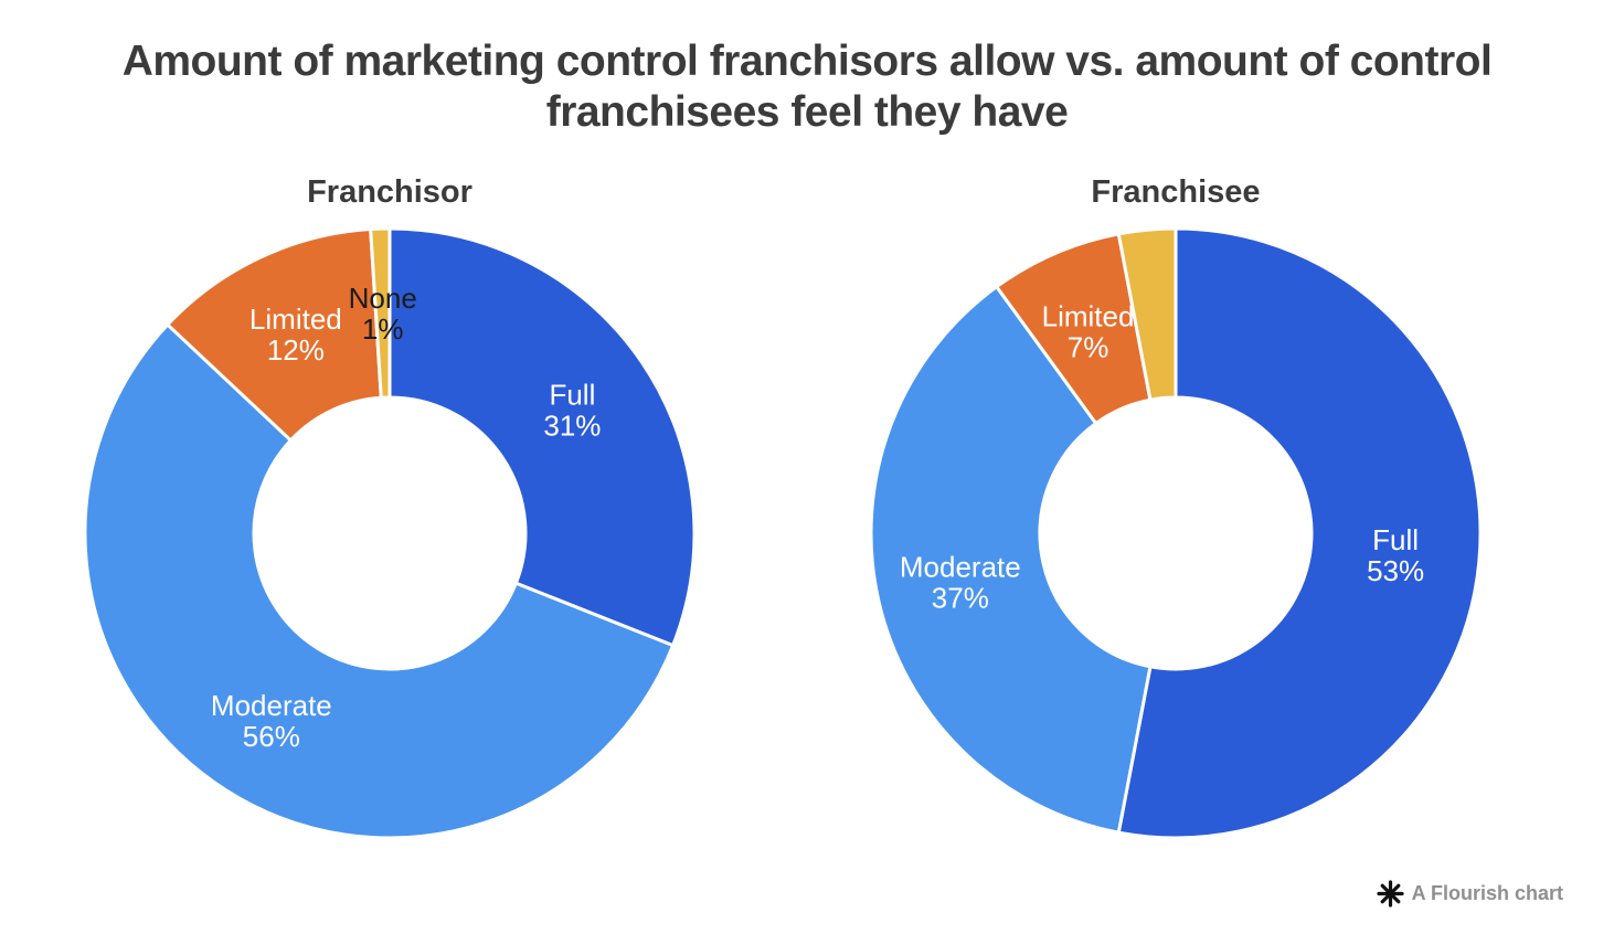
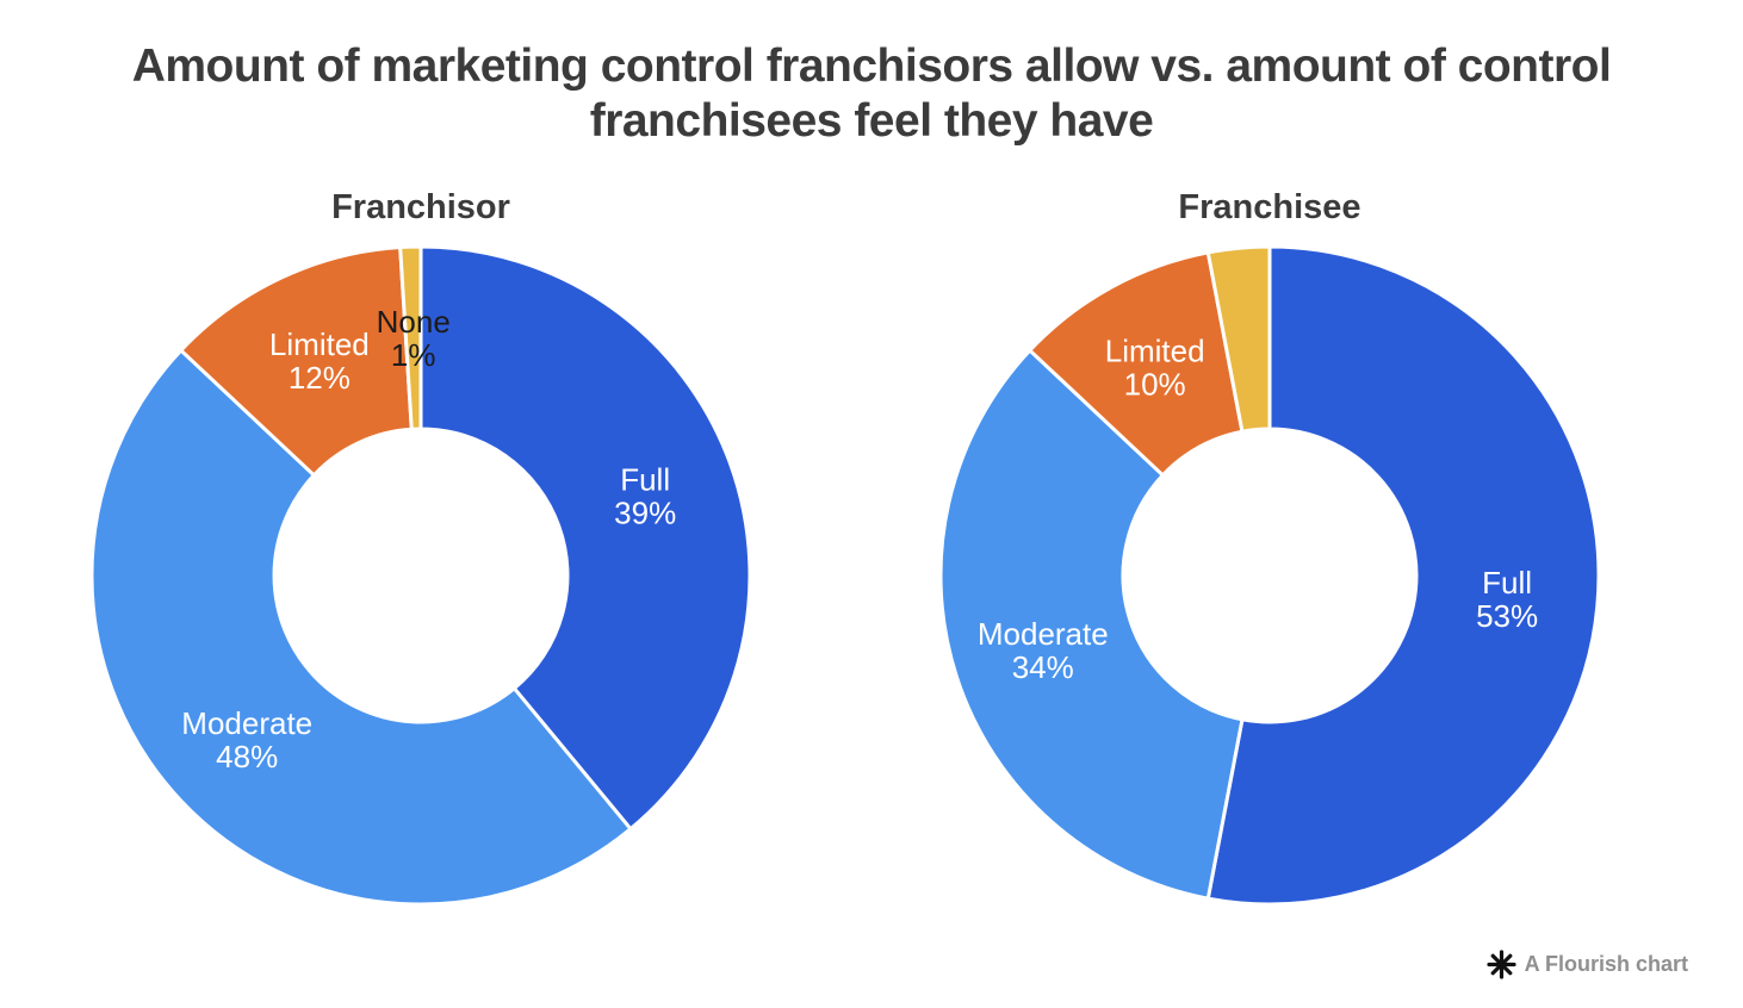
Franchisor/Full: 31% -> 39%
Franchisor/Moderate: 56% -> 48%
Franchisee/Moderate: 37% -> 34%
Franchisee/Limited: 7% -> 10%
